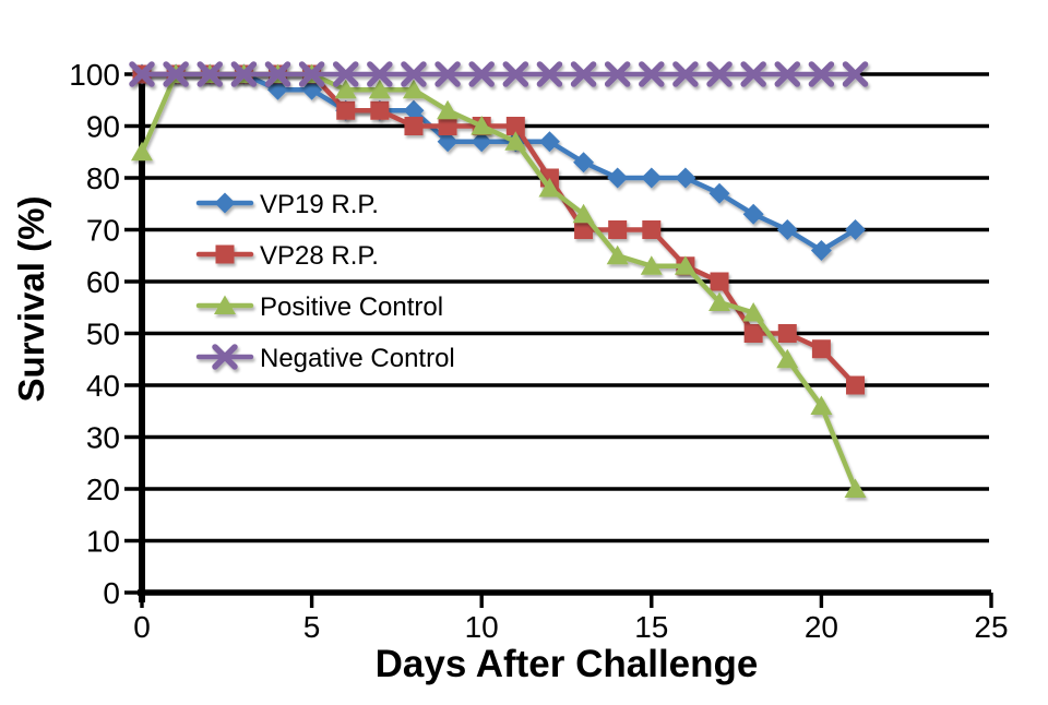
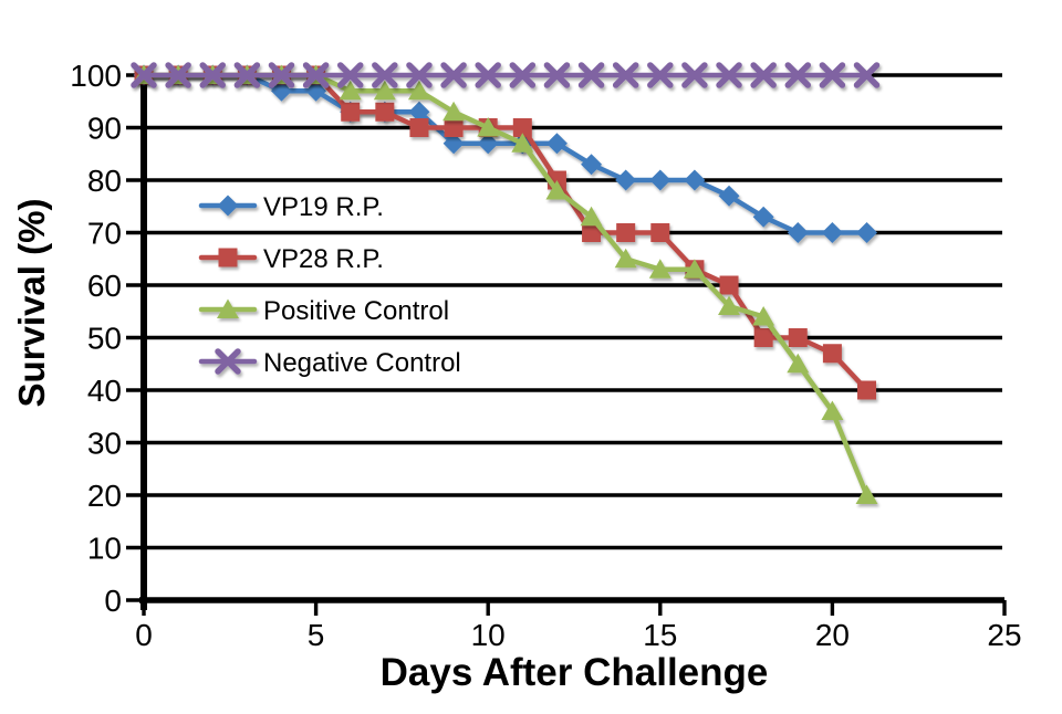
Positive Control/0: 85 -> 100
VP19 R.P./20: 66 -> 70
